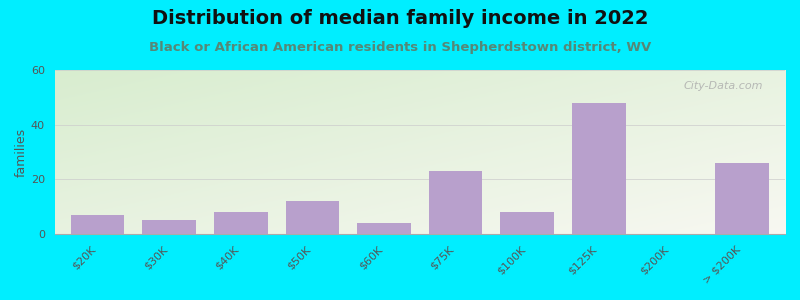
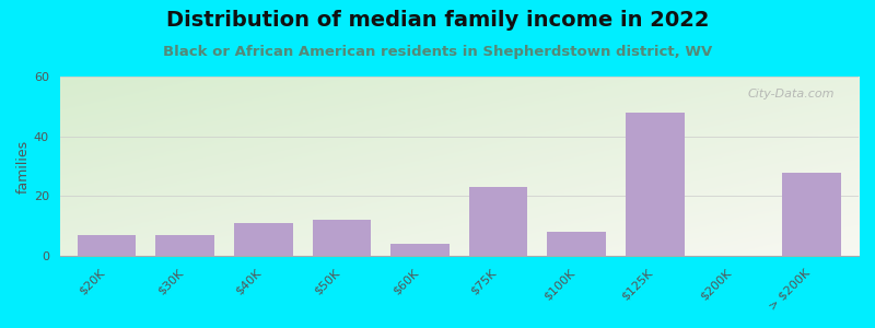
$30K: 5 -> 7
$40K: 8 -> 11
> $200K: 26 -> 28
